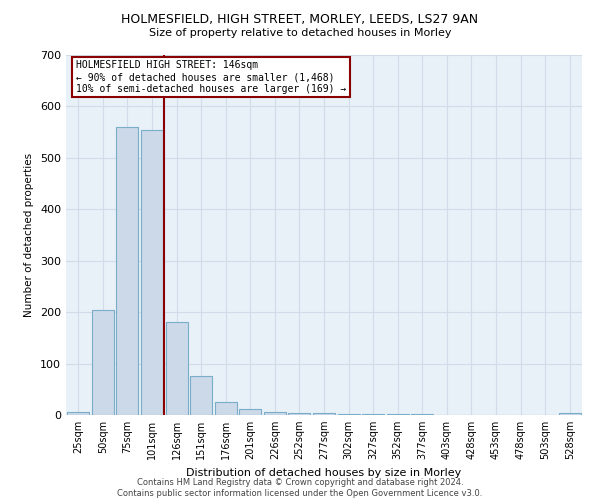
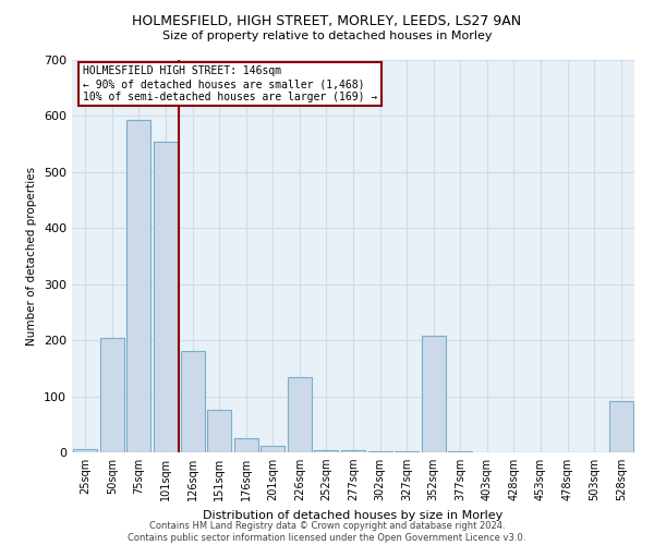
75sqm: 560 -> 594
226sqm: 6 -> 134
352sqm: 1 -> 208
528sqm: 3 -> 92
